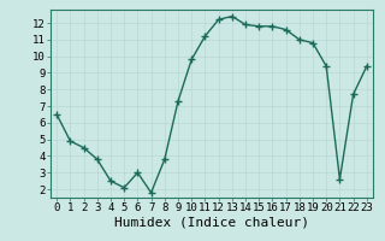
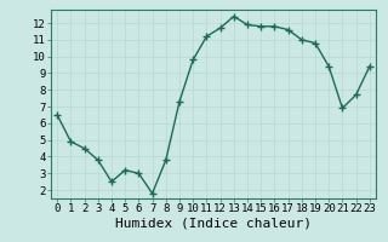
5: 2.1 -> 3.2
12: 12.2 -> 11.7
21: 2.6 -> 6.9
